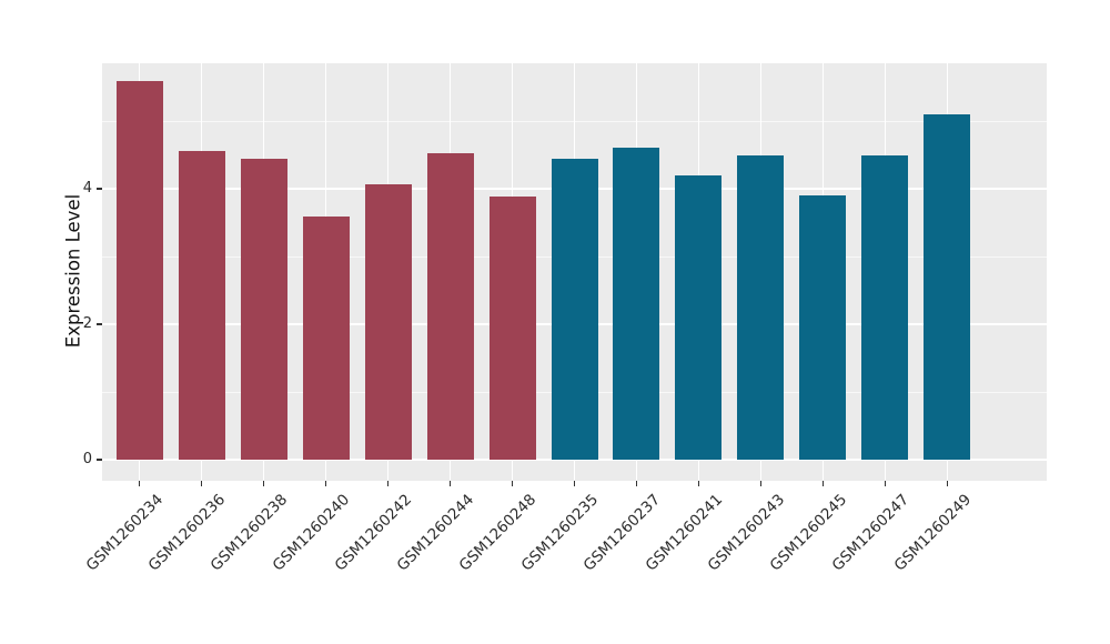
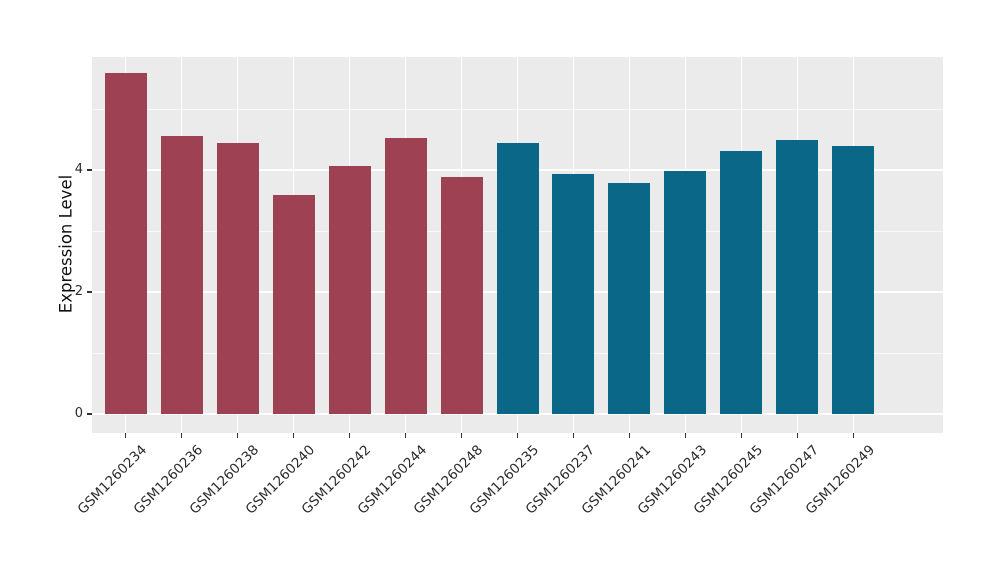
GSM1260237: 4.6 -> 3.9
GSM1260241: 4.2 -> 3.8
GSM1260243: 4.5 -> 4.0
GSM1260245: 3.9 -> 4.3
GSM1260249: 5.1 -> 4.4
